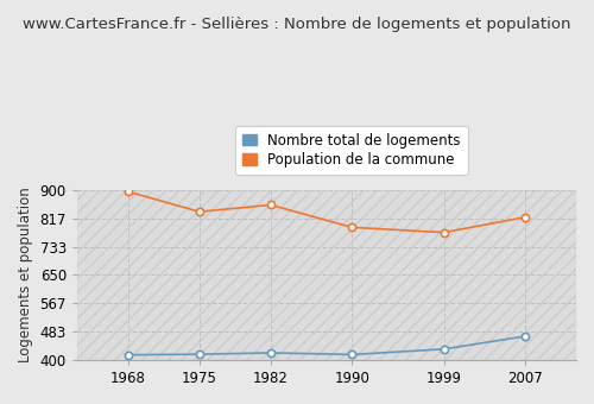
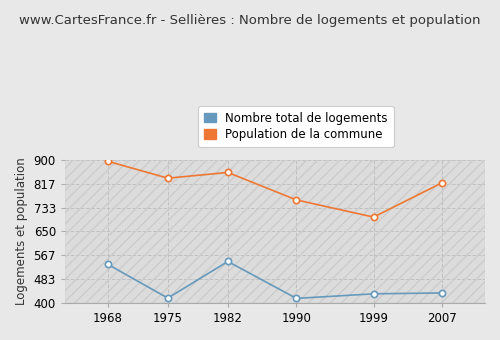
Nombre total de logements/1968: 415 -> 535
Nombre total de logements/1982: 421 -> 545
Population de la commune/1990: 790 -> 760
Population de la commune/1999: 775 -> 700
Nombre total de logements/2007: 470 -> 435
